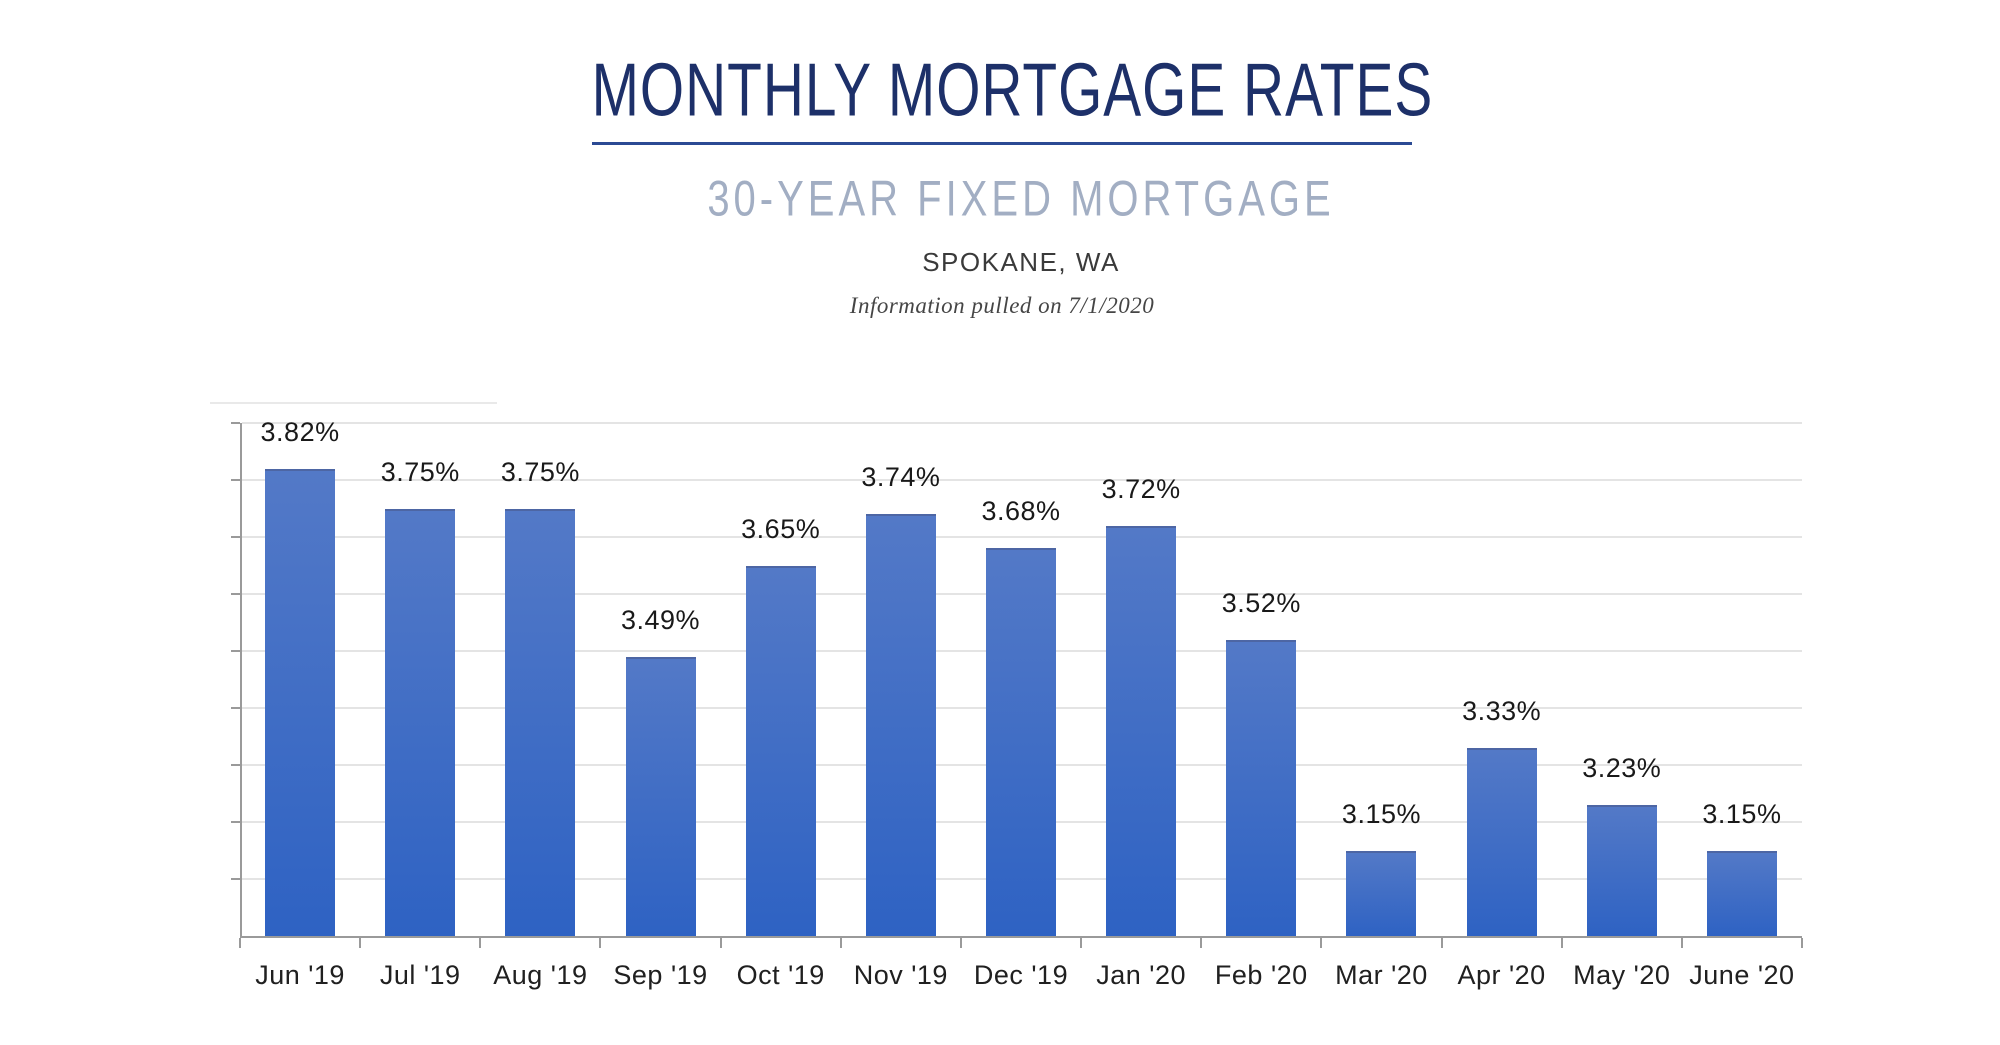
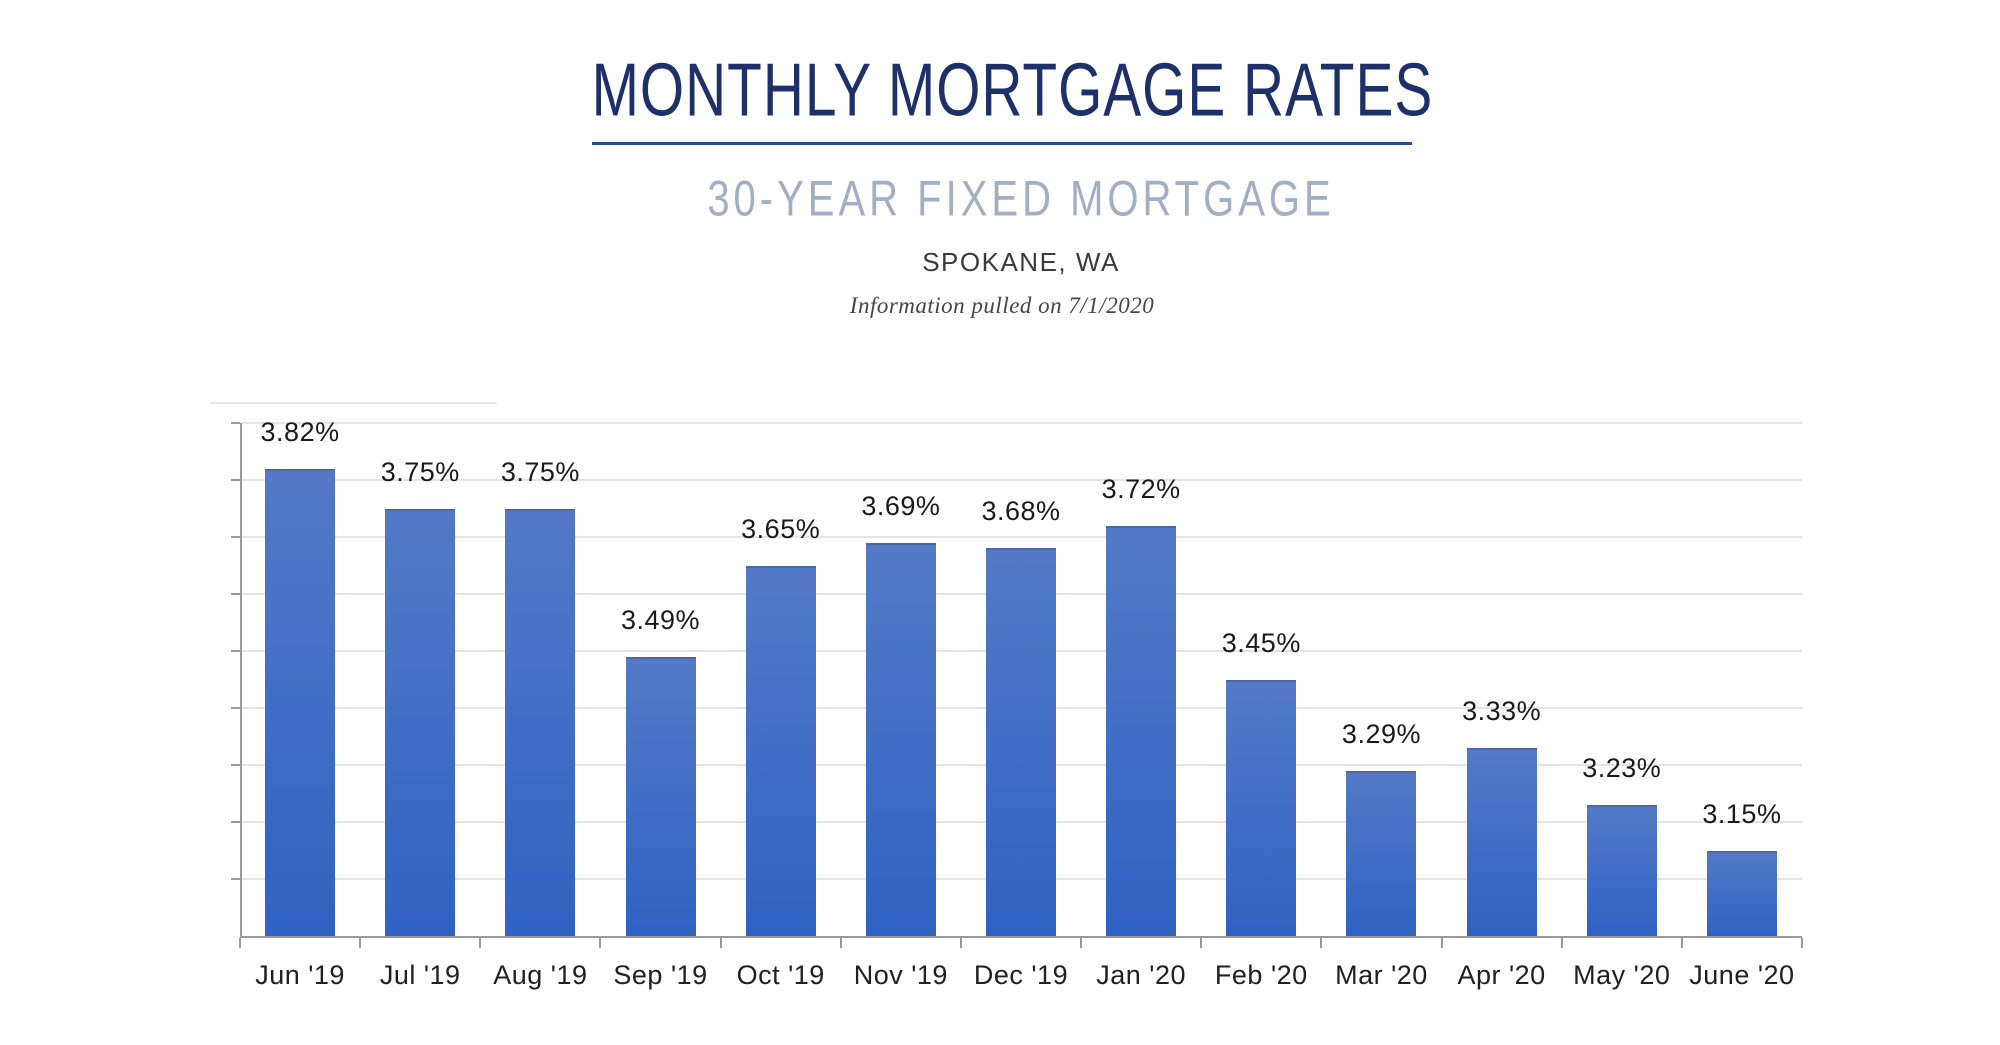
Nov '19: 3.74% -> 3.69%
Feb '20: 3.52% -> 3.45%
Mar '20: 3.15% -> 3.29%
